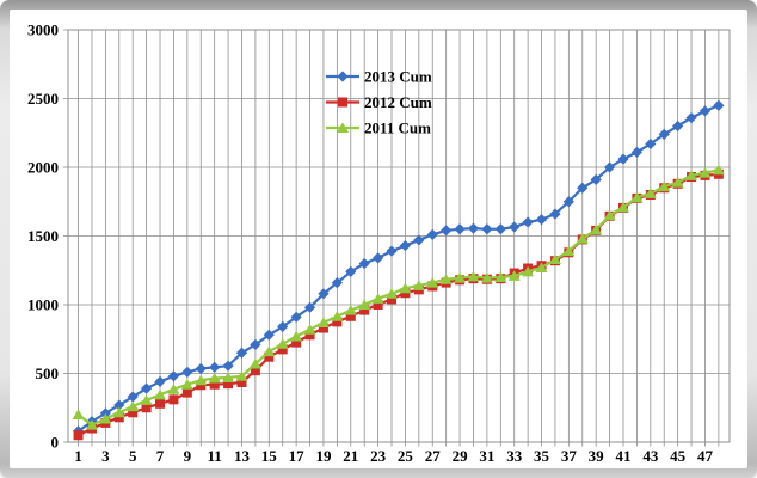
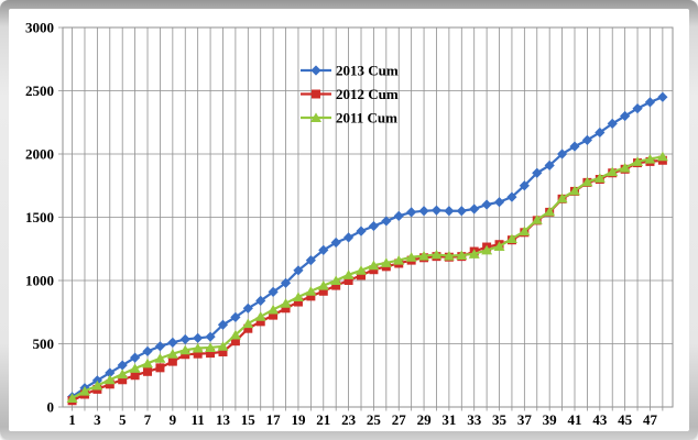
2011 Cum/1: 200 -> 70
